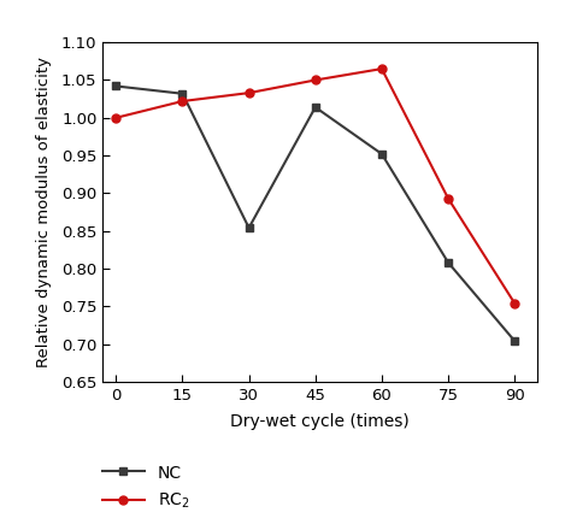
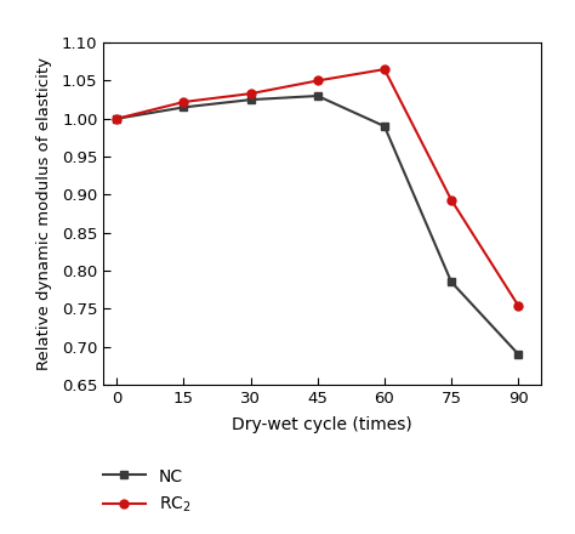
NC/0: 1.042 -> 1.000
NC/15: 1.032 -> 1.015
NC/30: 0.854 -> 1.025
NC/45: 1.014 -> 1.030
NC/60: 0.952 -> 0.990
NC/75: 0.808 -> 0.785
NC/90: 0.704 -> 0.690
